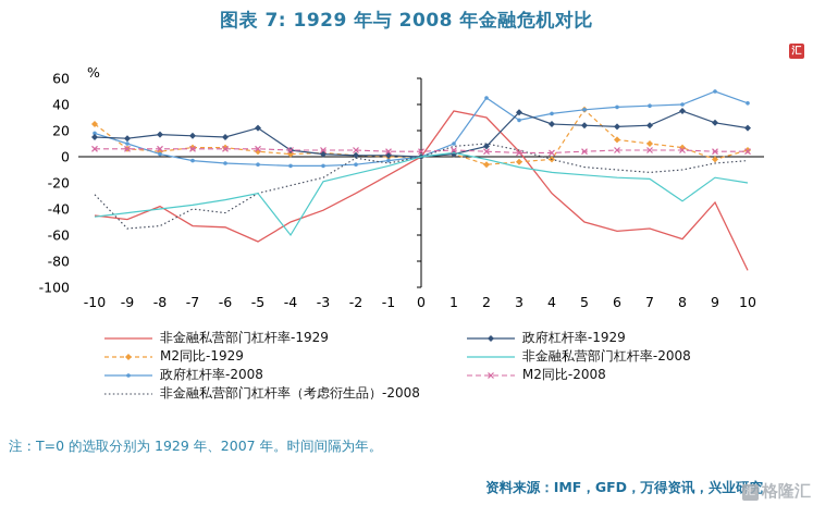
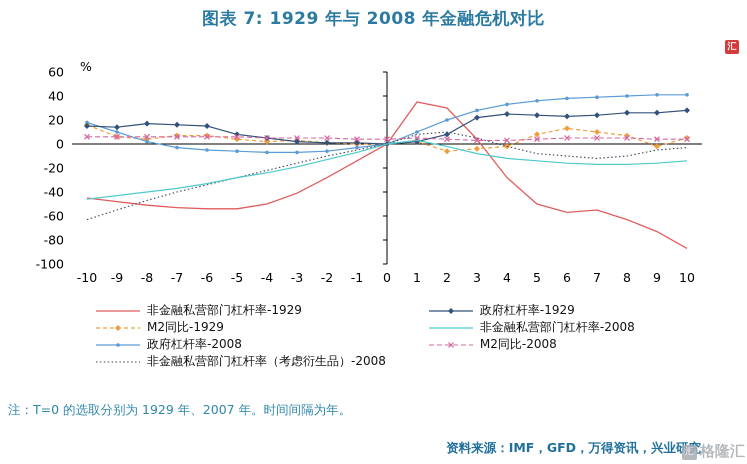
M2同比-1929/-10: 25 -> 16
非金融私营部门杠杆率（考虑衍生品）-2008/-10: -29 -> -63
非金融私营部门杠杆率-1929/-8: -38 -> -51
非金融私营部门杠杆率（考虑衍生品）-2008/-8: -53 -> -47
非金融私营部门杠杆率（考虑衍生品）-2008/-6: -43 -> -34
非金融私营部门杠杆率-1929/-5: -65 -> -54
政府杠杆率-1929/-5: 22 -> 8
非金融私营部门杠杆率-2008/-4: -60 -> -24
非金融私营部门杠杆率（考虑衍生品）-2008/-2: -1 -> -10
政府杠杆率-2008/2: 45 -> 20
政府杠杆率-1929/3: 34 -> 22
M2同比-1929/5: 36 -> 8
政府杠杆率-1929/8: 35 -> 26
非金融私营部门杠杆率-2008/8: -34 -> -17
非金融私营部门杠杆率-1929/9: -35 -> -73
政府杠杆率-2008/9: 50 -> 41
政府杠杆率-1929/10: 22 -> 28
非金融私营部门杠杆率-2008/10: -20 -> -14
